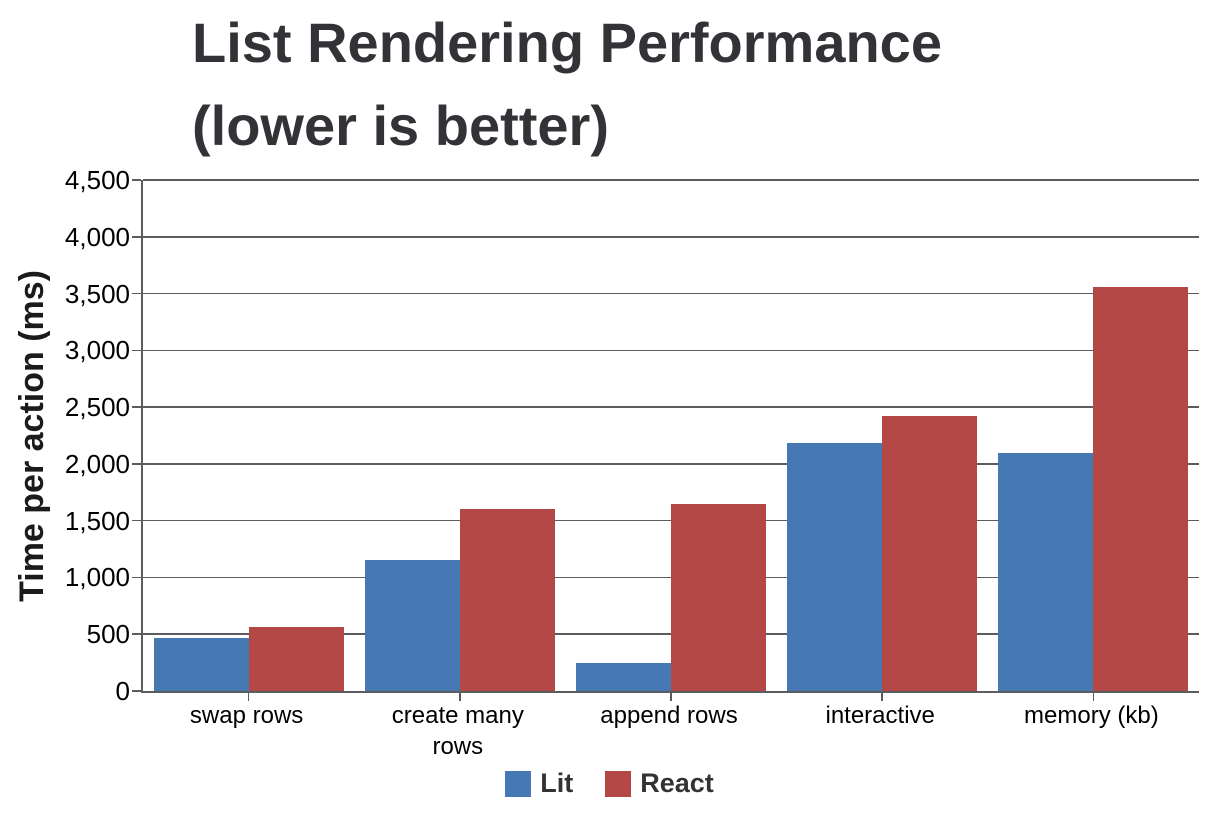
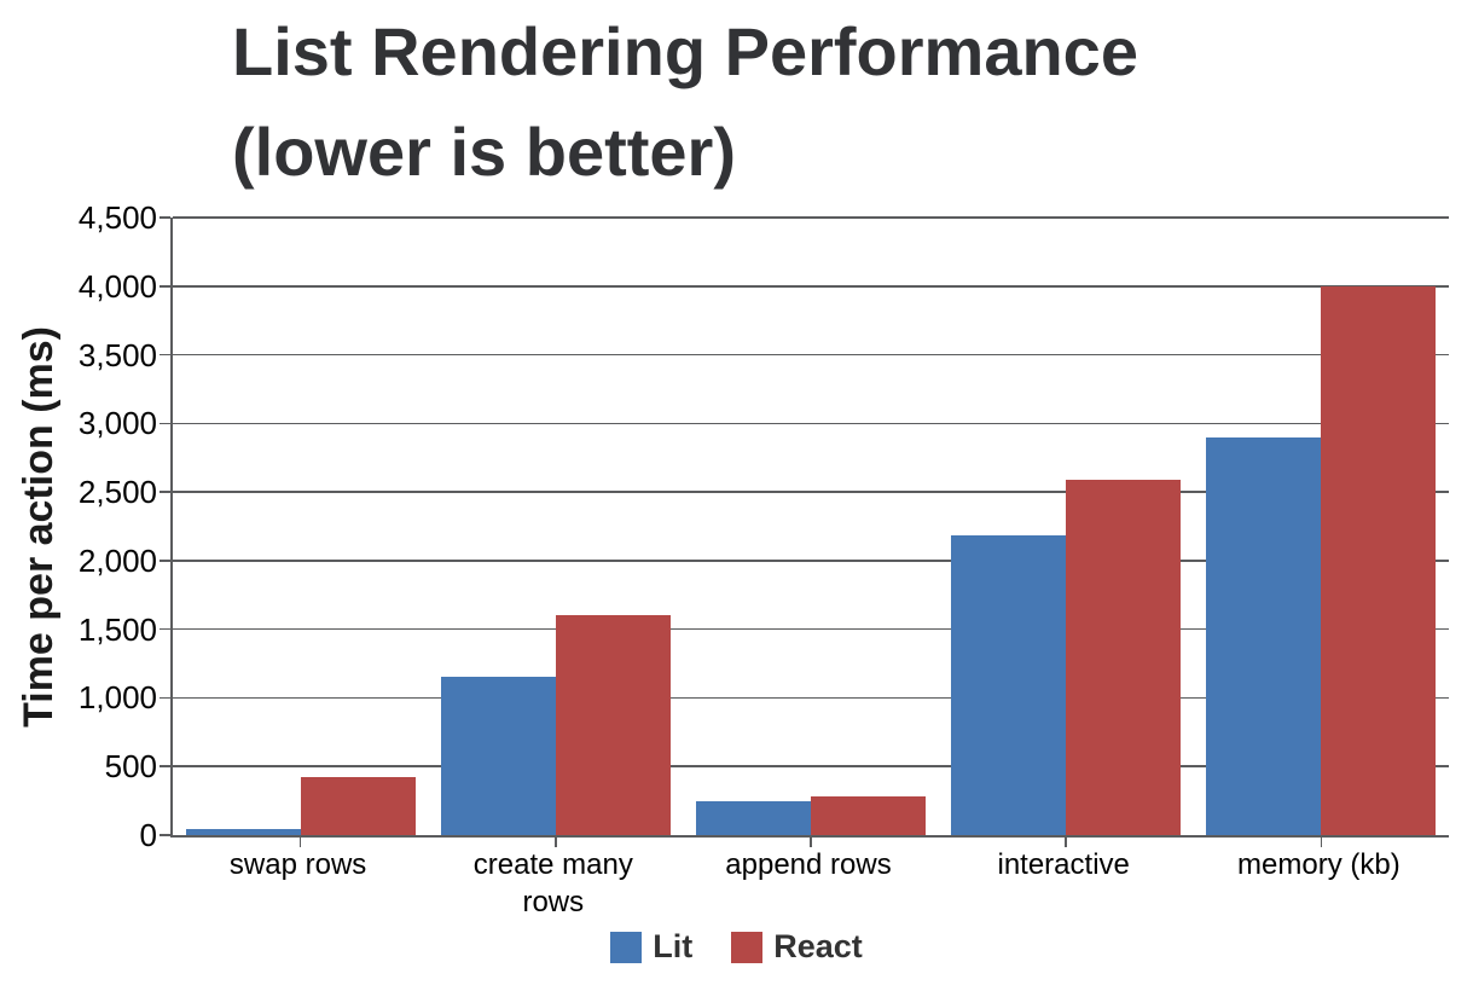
Lit/swap rows: 470 -> 40
React/swap rows: 560 -> 420
React/append rows: 1650 -> 280
React/interactive: 2420 -> 2590
Lit/memory (kb): 2100 -> 2900
React/memory (kb): 3560 -> 4000
